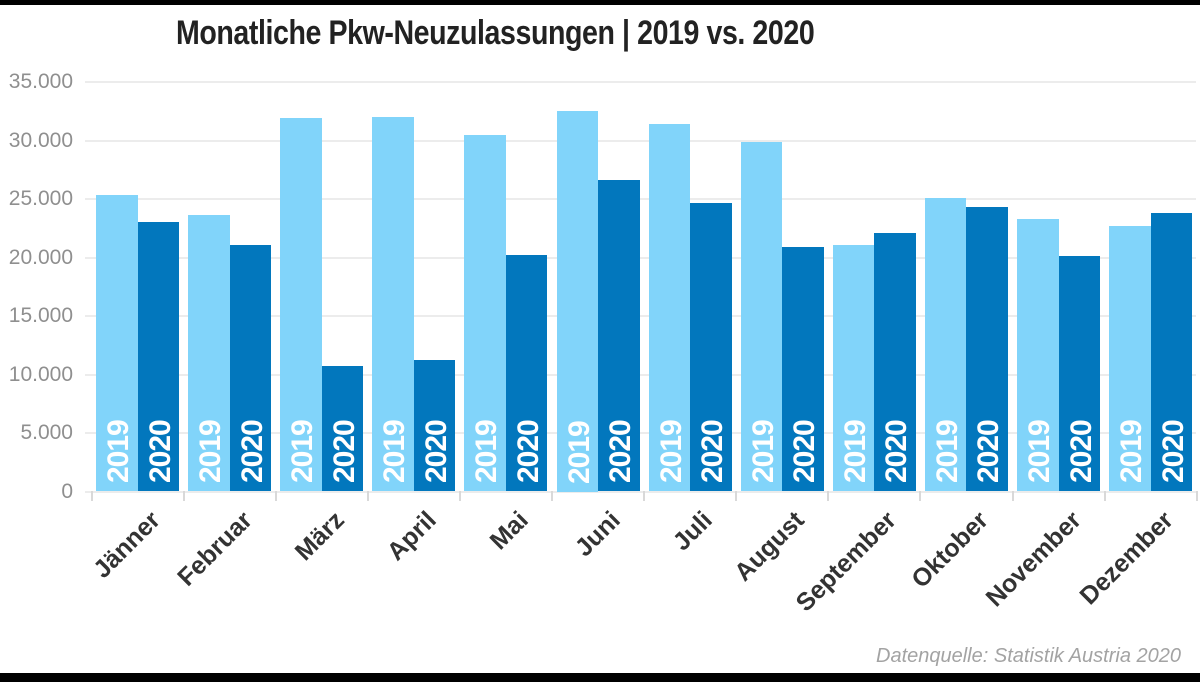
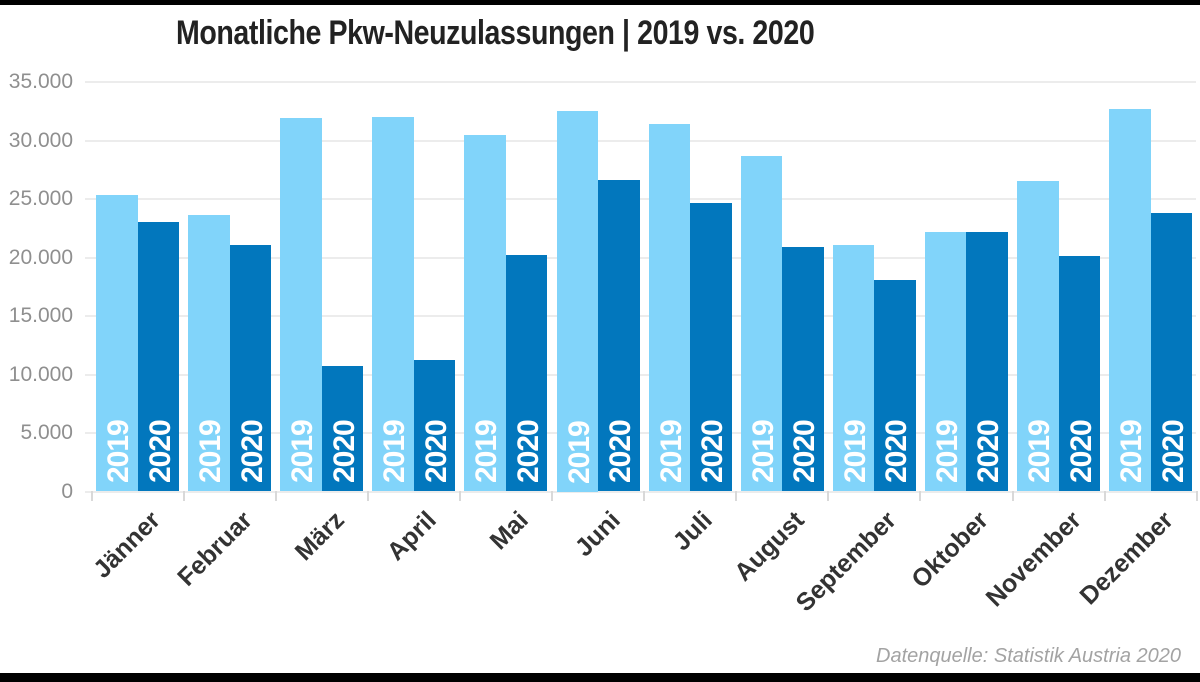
2019/August: 29900 -> 28700
2020/September: 22100 -> 18100
2019/Oktober: 25100 -> 22200
2020/Oktober: 24300 -> 22200
2019/November: 23300 -> 26500
2019/Dezember: 22700 -> 32700
